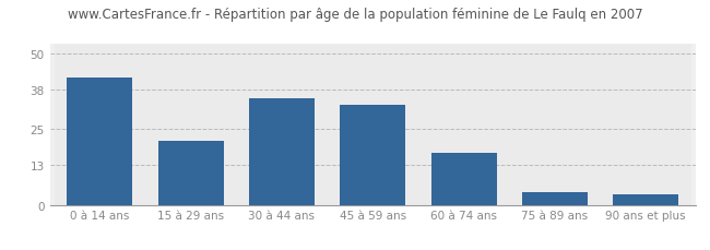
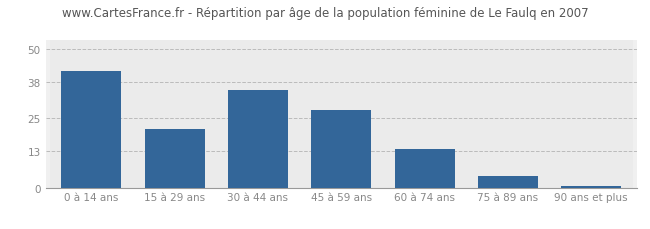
45 à 59 ans: 33.0 -> 28.0
60 à 74 ans: 17.0 -> 14.0
90 ans et plus: 3.5 -> 0.5
